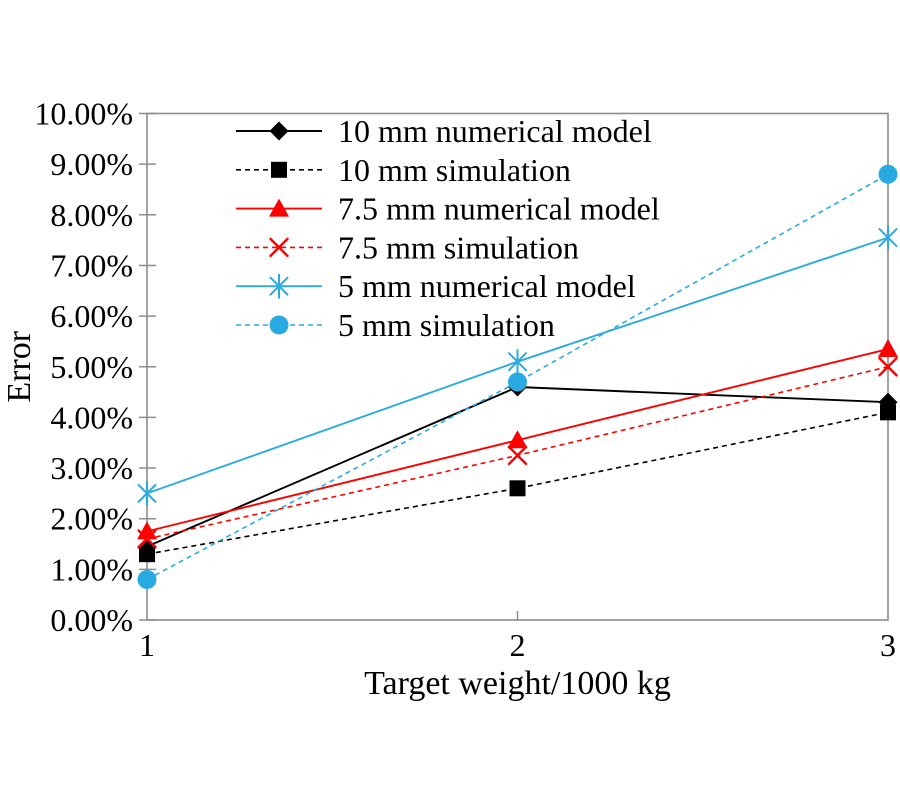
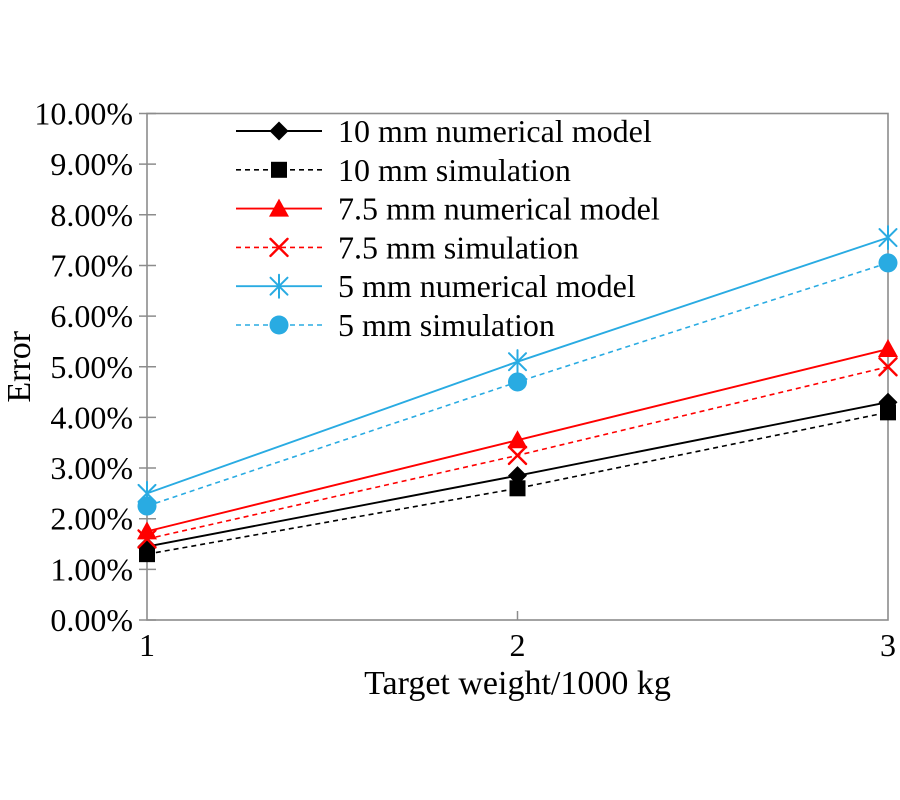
5 mm simulation/1: 0.8% -> 2.2%
10 mm numerical model/2: 4.6% -> 2.9%
5 mm simulation/3: 8.8% -> 7.0%
